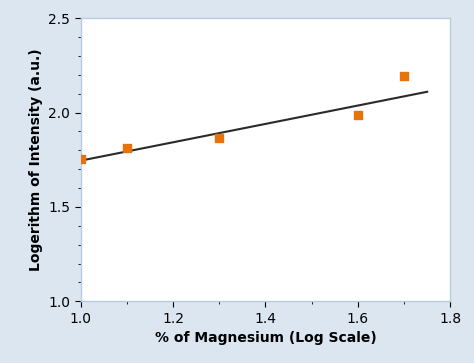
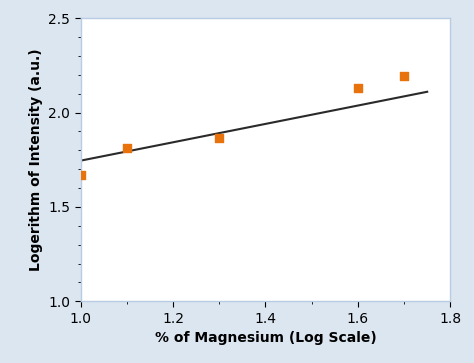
1.0: 1.75 -> 1.67
1.6: 1.99 -> 2.13
